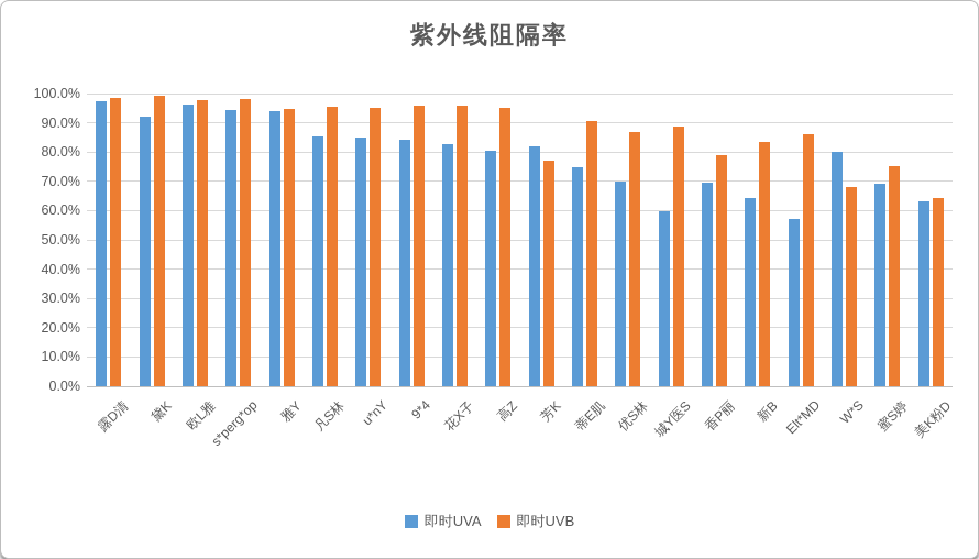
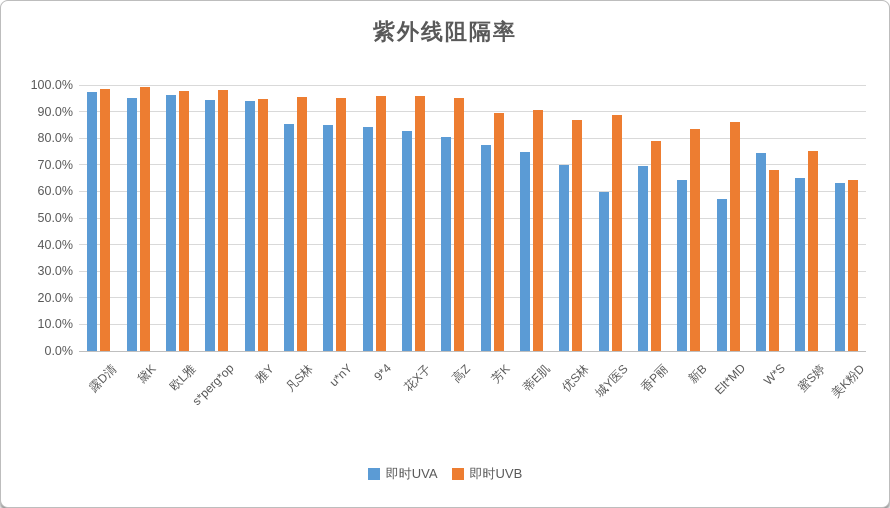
即时UVA/黛K: 92% -> 95%
即时UVA/芳K: 82% -> 78%
即时UVB/芳K: 77% -> 90%
即时UVA/W*S: 80% -> 74%
即时UVA/蜜S婷: 69% -> 65%
